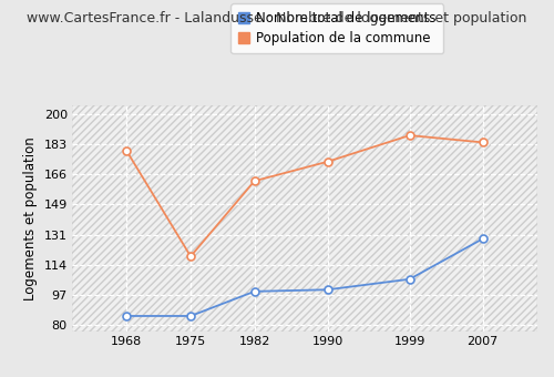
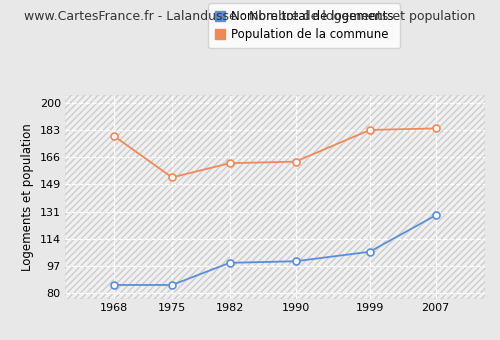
Population de la commune/1975: 119 -> 153
Population de la commune/1990: 173 -> 163
Population de la commune/1999: 188 -> 183
